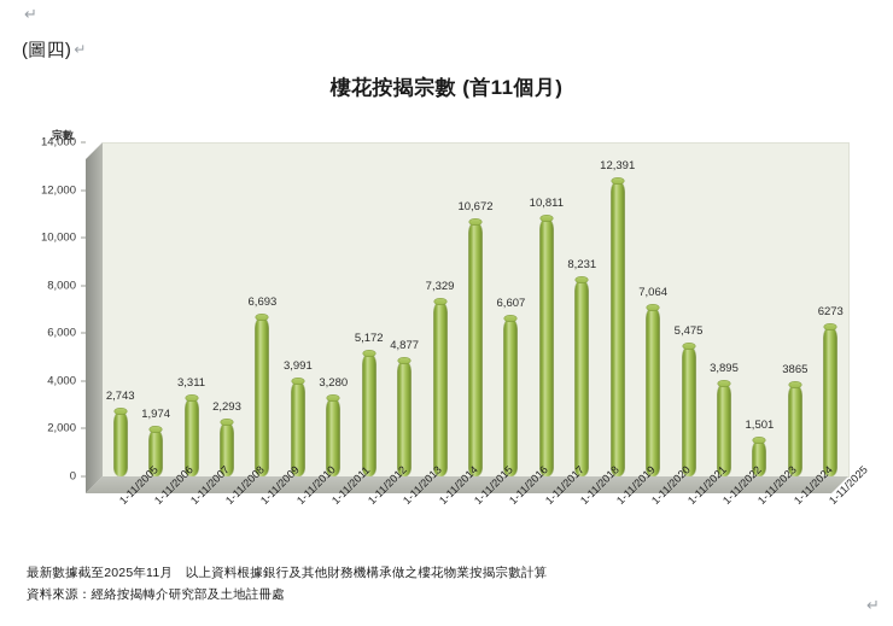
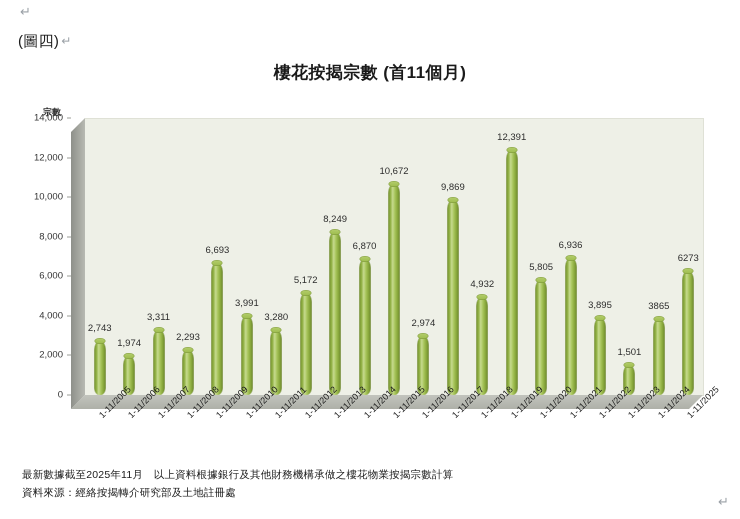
1-11/2013: 4,877 -> 8,249
1-11/2014: 7,329 -> 6,870
1-11/2016: 6,607 -> 2,974
1-11/2017: 10,811 -> 9,869
1-11/2018: 8,231 -> 4,932
1-11/2020: 7,064 -> 5,805
1-11/2021: 5,475 -> 6,936
